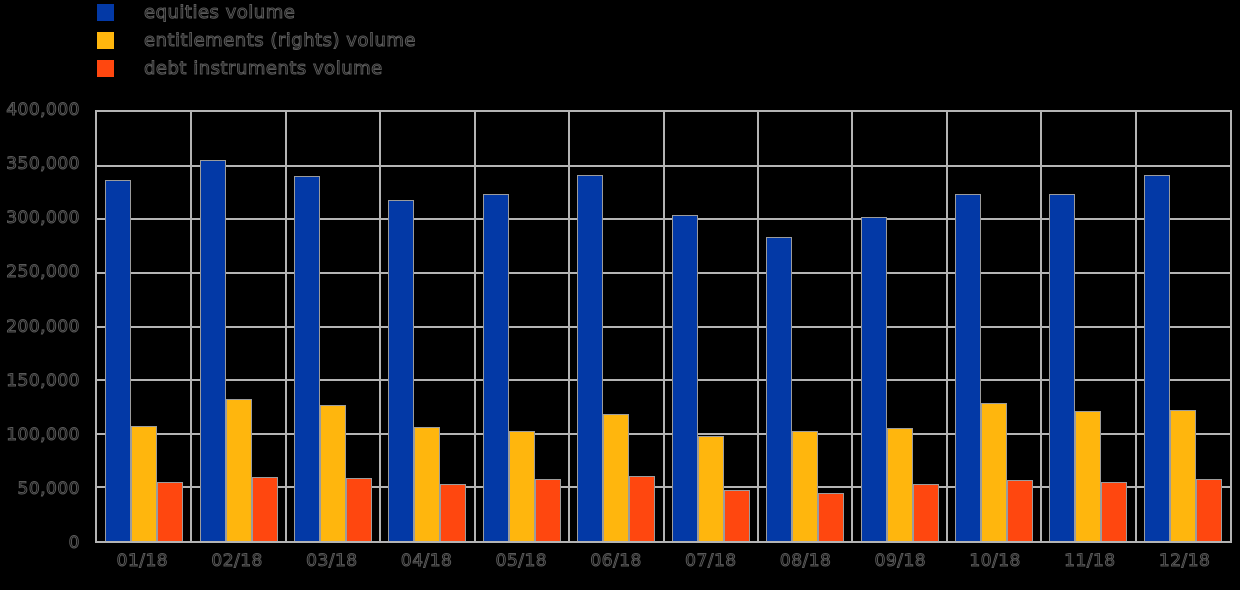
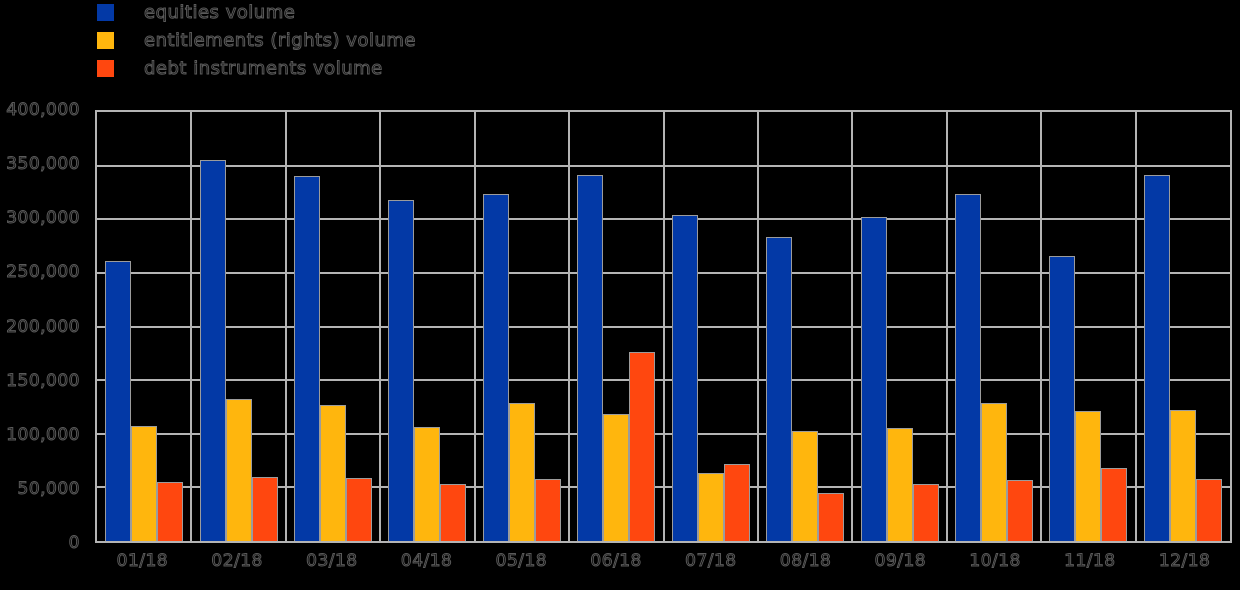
equities volume/01/18: 337000 -> 261000
entitlements (rights) volume/05/18: 103000 -> 129000
debt instruments volume/06/18: 61000 -> 176000
entitlements (rights) volume/07/18: 98000 -> 63000
debt instruments volume/07/18: 48000 -> 72000
equities volume/11/18: 324000 -> 266000
debt instruments volume/11/18: 55000 -> 68000
